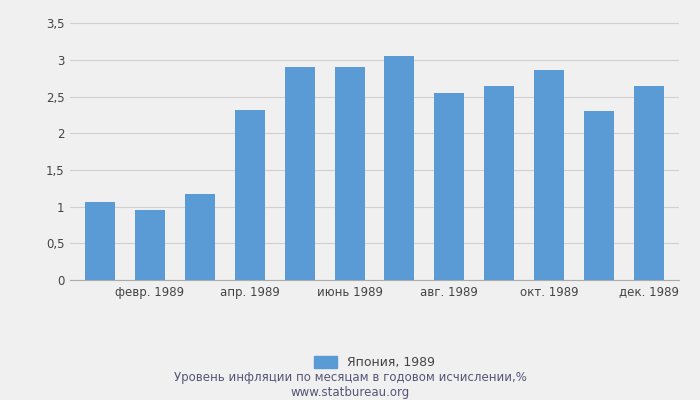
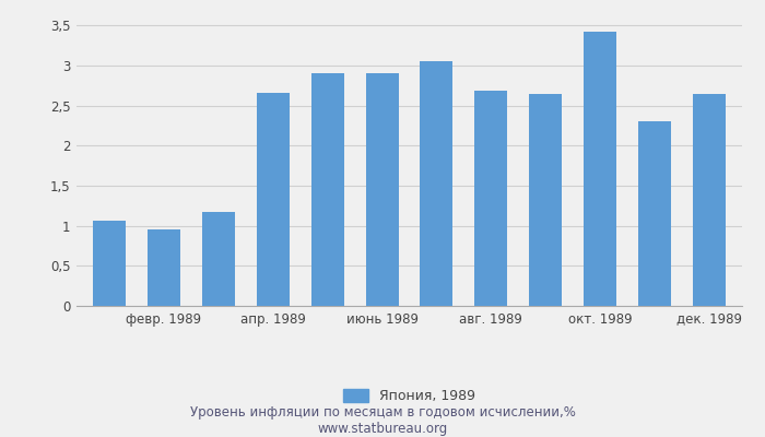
апр. 1989: 2,32 -> 2,66
авг. 1989: 2,55 -> 2,68
окт. 1989: 2,86 -> 3,42
